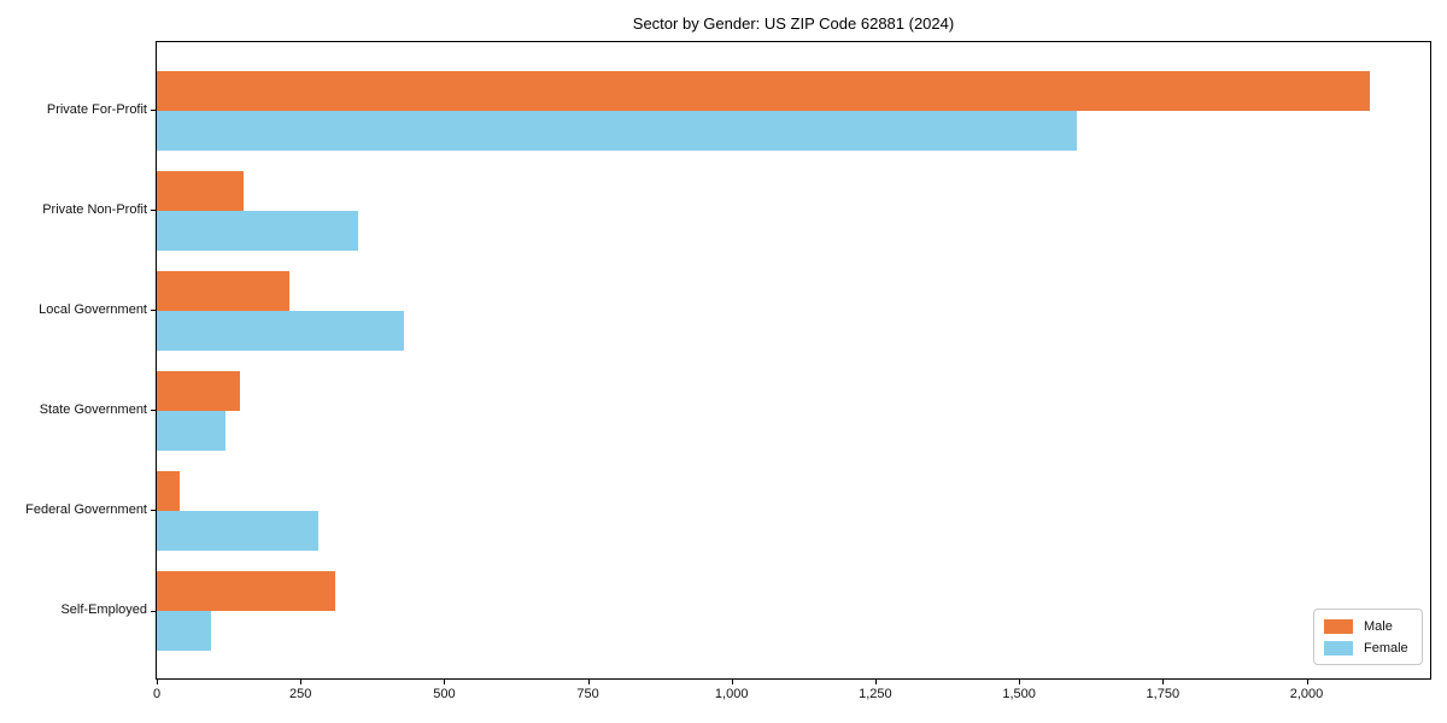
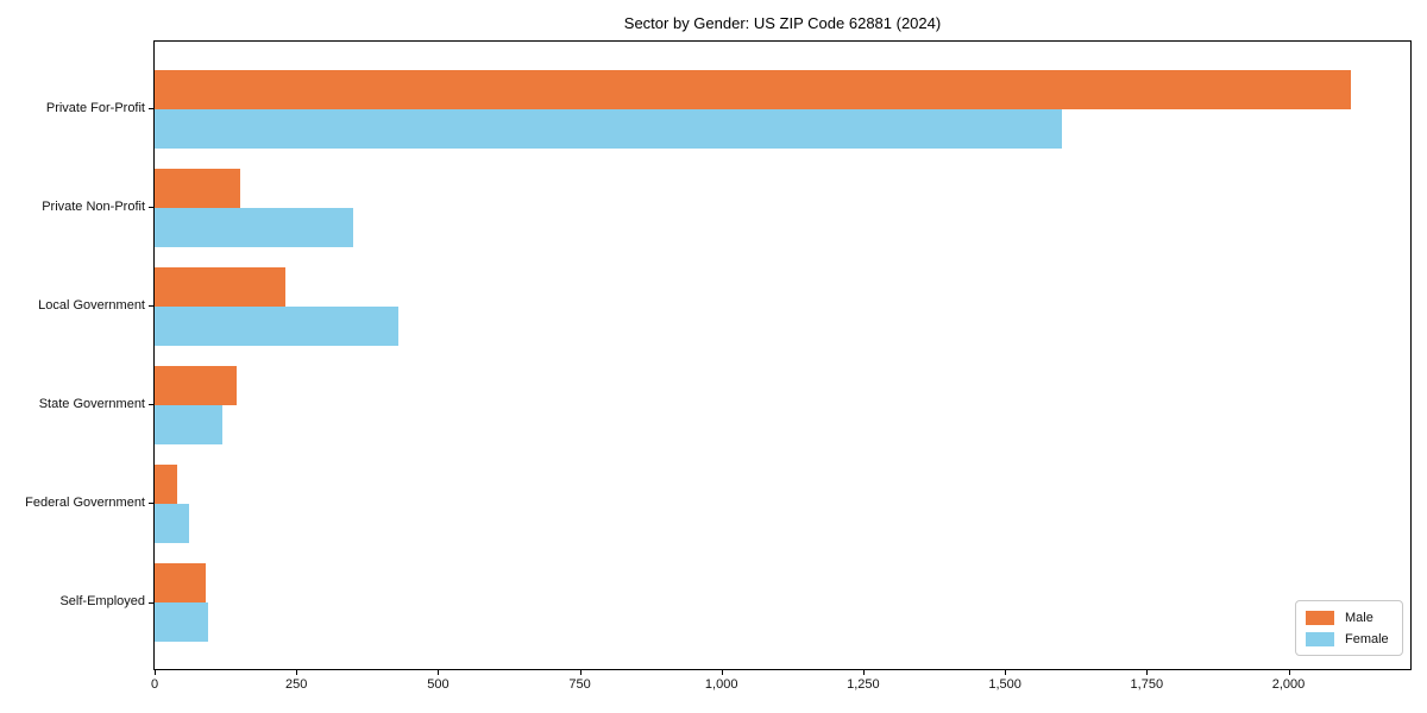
Female/Federal Government: 280 -> 60
Male/Self-Employed: 310 -> 90
